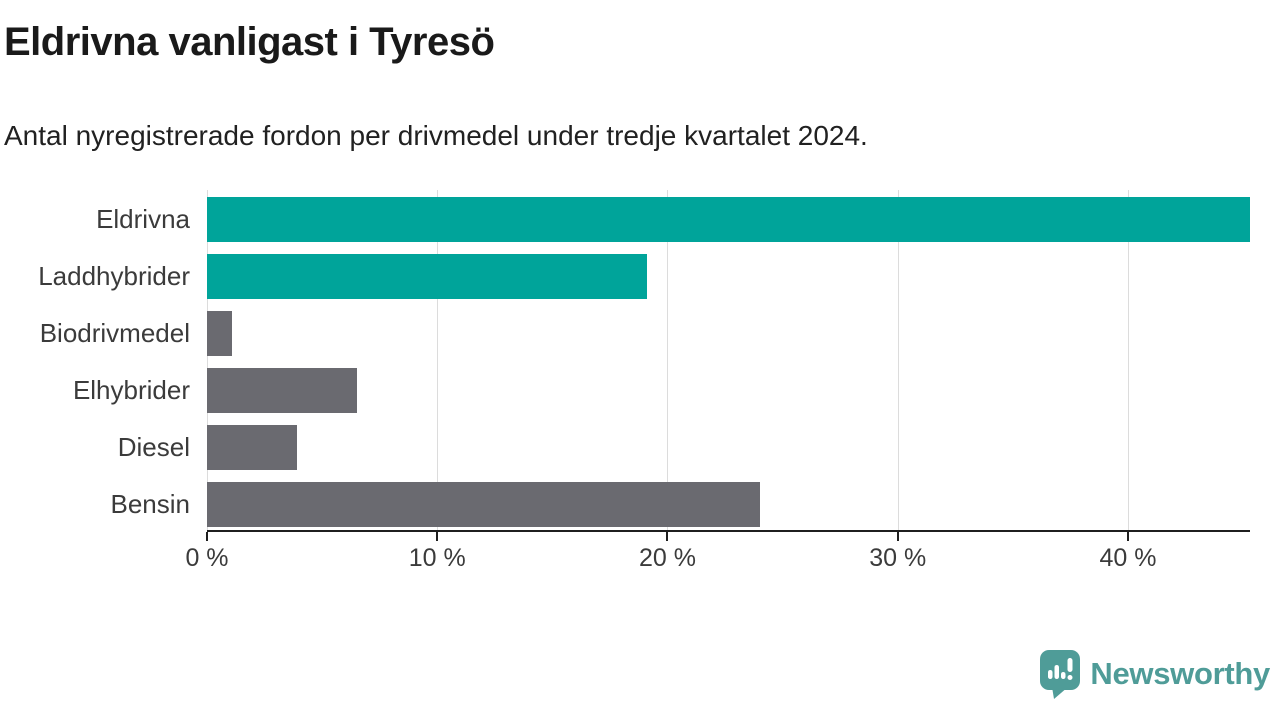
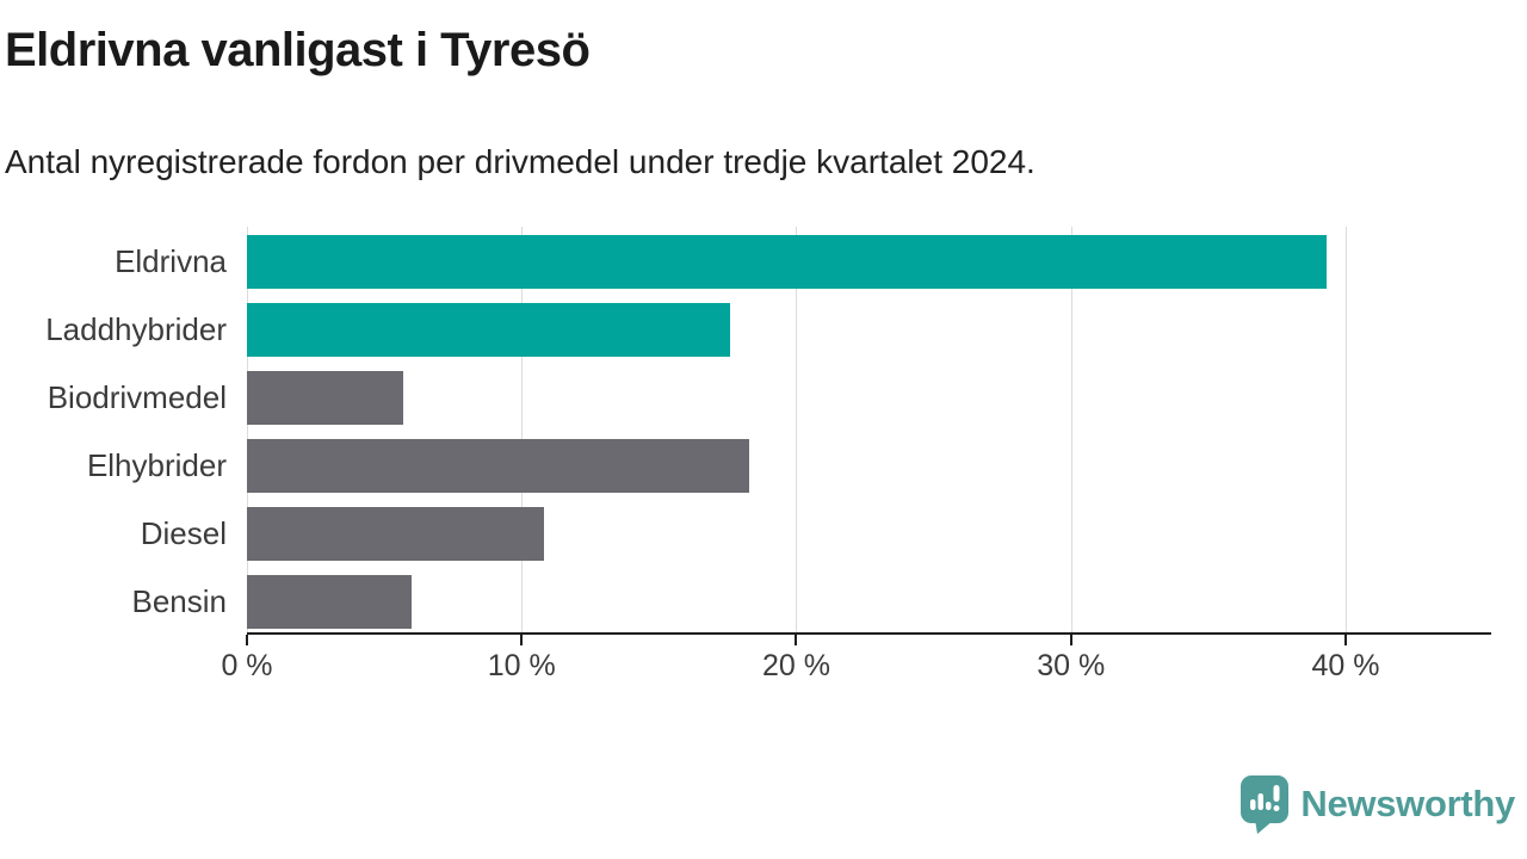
Eldrivna: 45.3% -> 39.3%
Laddhybrider: 19.1% -> 17.6%
Biodrivmedel: 1.1% -> 5.7%
Elhybrider: 6.5% -> 18.3%
Diesel: 3.9% -> 10.8%
Bensin: 24.0% -> 6.0%
